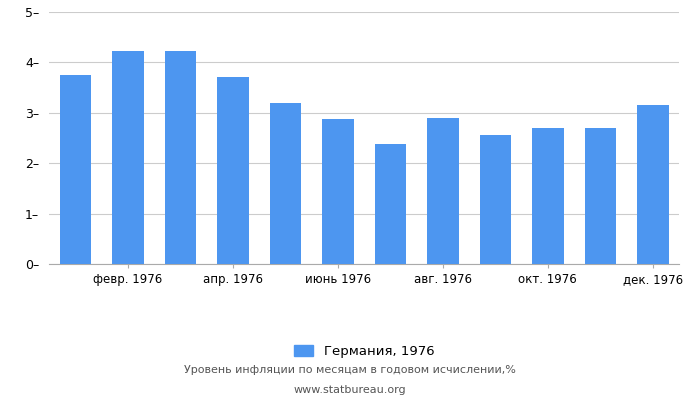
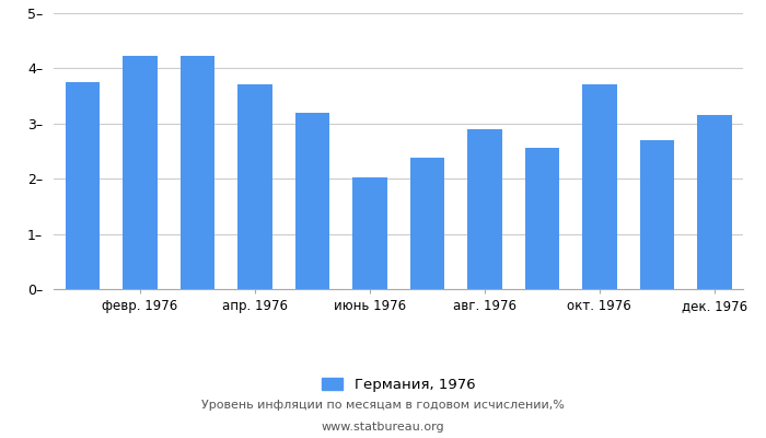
июнь 1976: 2.88– -> 2.02–
окт. 1976: 2.70– -> 3.72–
